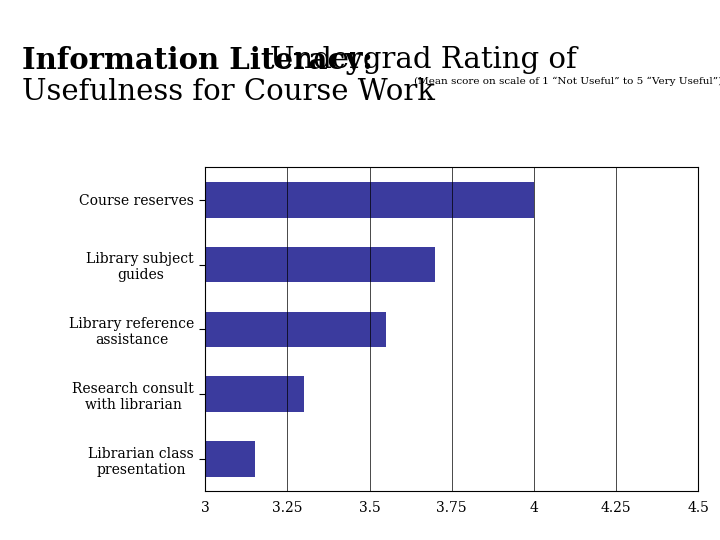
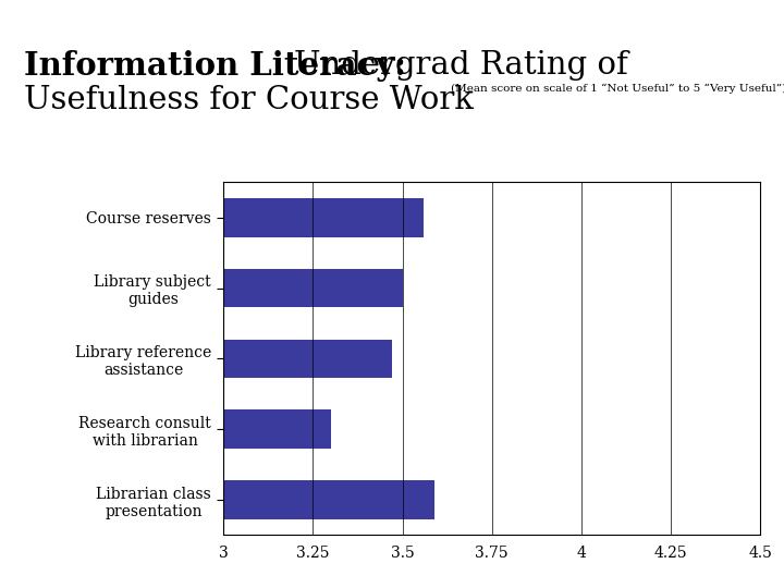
Course reserves: 4.00 -> 3.56
Library subject guides: 3.70 -> 3.50
Library reference assistance: 3.55 -> 3.47
Librarian class presentation: 3.15 -> 3.59
